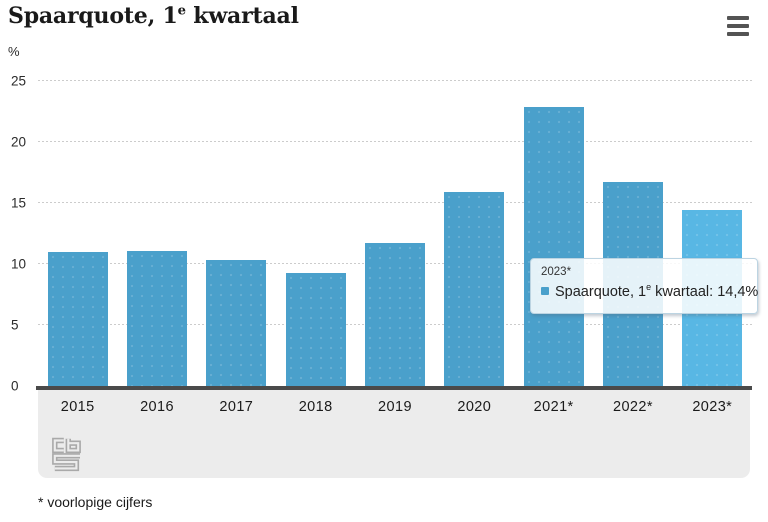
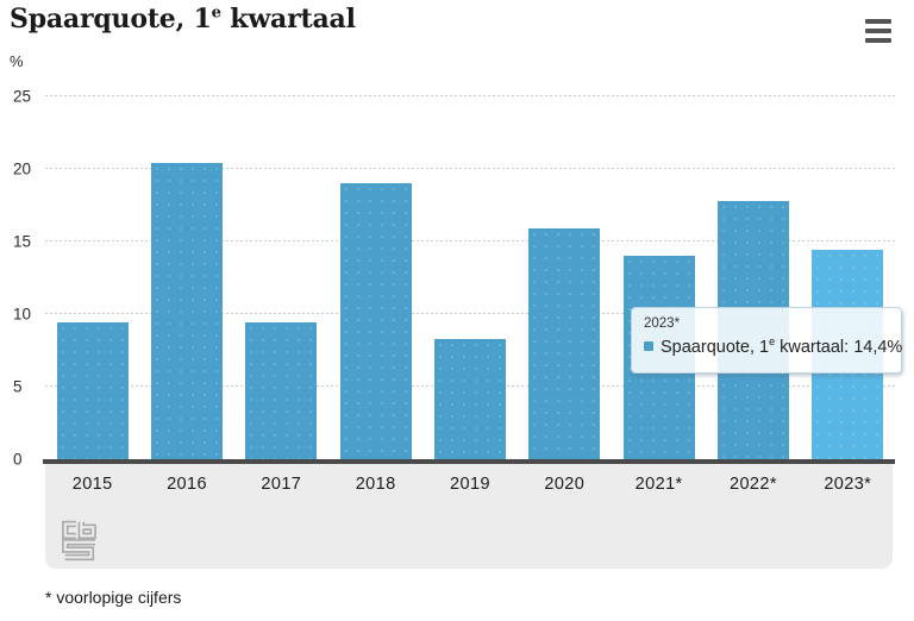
2015: 11.0 -> 9.4
2016: 11.1 -> 20.4
2017: 10.3 -> 9.4
2018: 9.3 -> 19.0
2019: 11.7 -> 8.3
2021*: 22.9 -> 14.0
2022*: 16.7 -> 17.8
